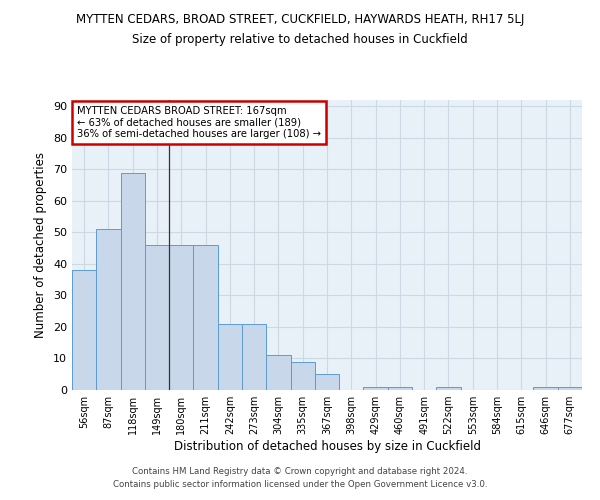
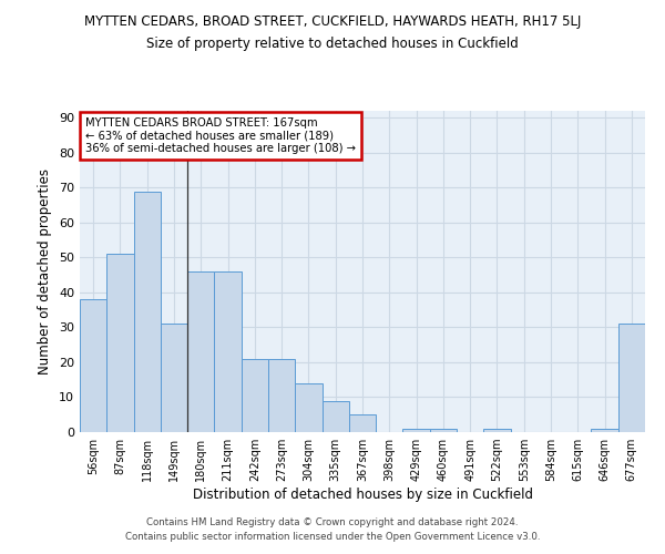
149sqm: 46 -> 31
304sqm: 11 -> 14
677sqm: 1 -> 31
